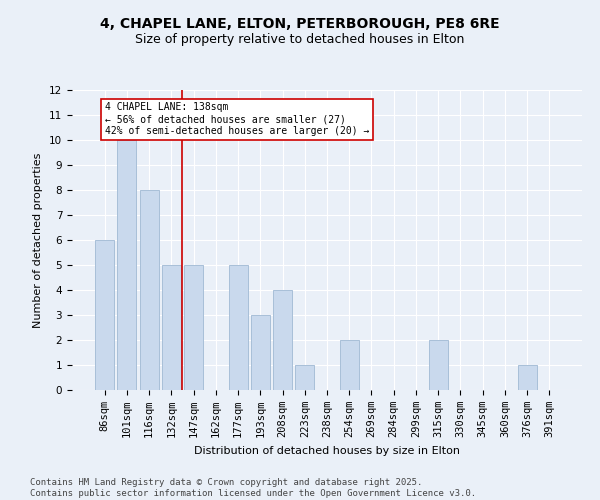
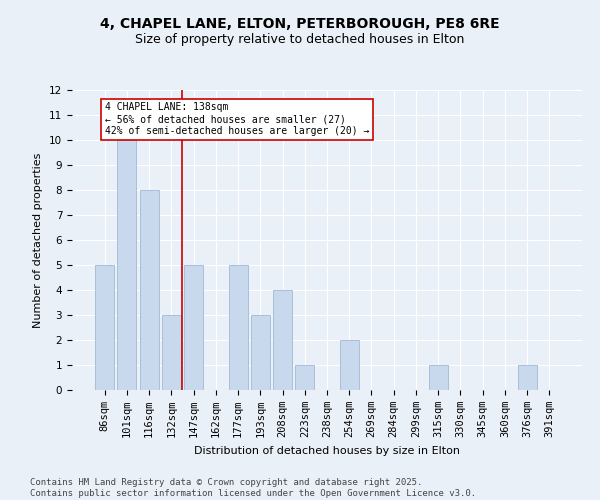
86sqm: 6 -> 5
132sqm: 5 -> 3
315sqm: 2 -> 1
